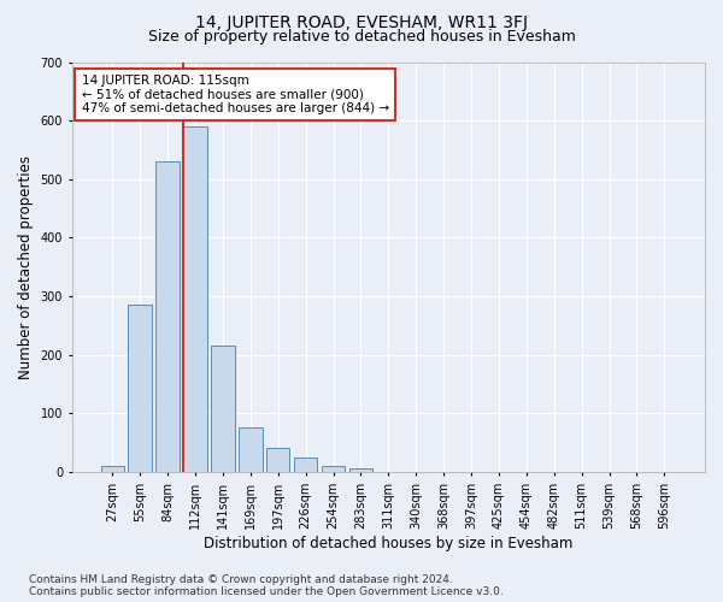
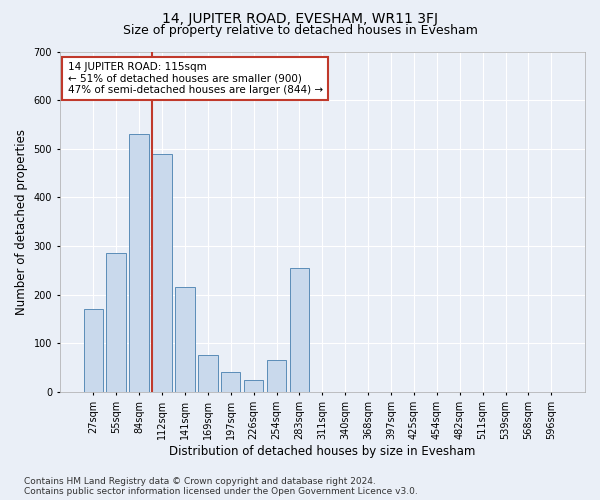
27sqm: 10 -> 170
112sqm: 590 -> 490
254sqm: 10 -> 65
283sqm: 5 -> 255
